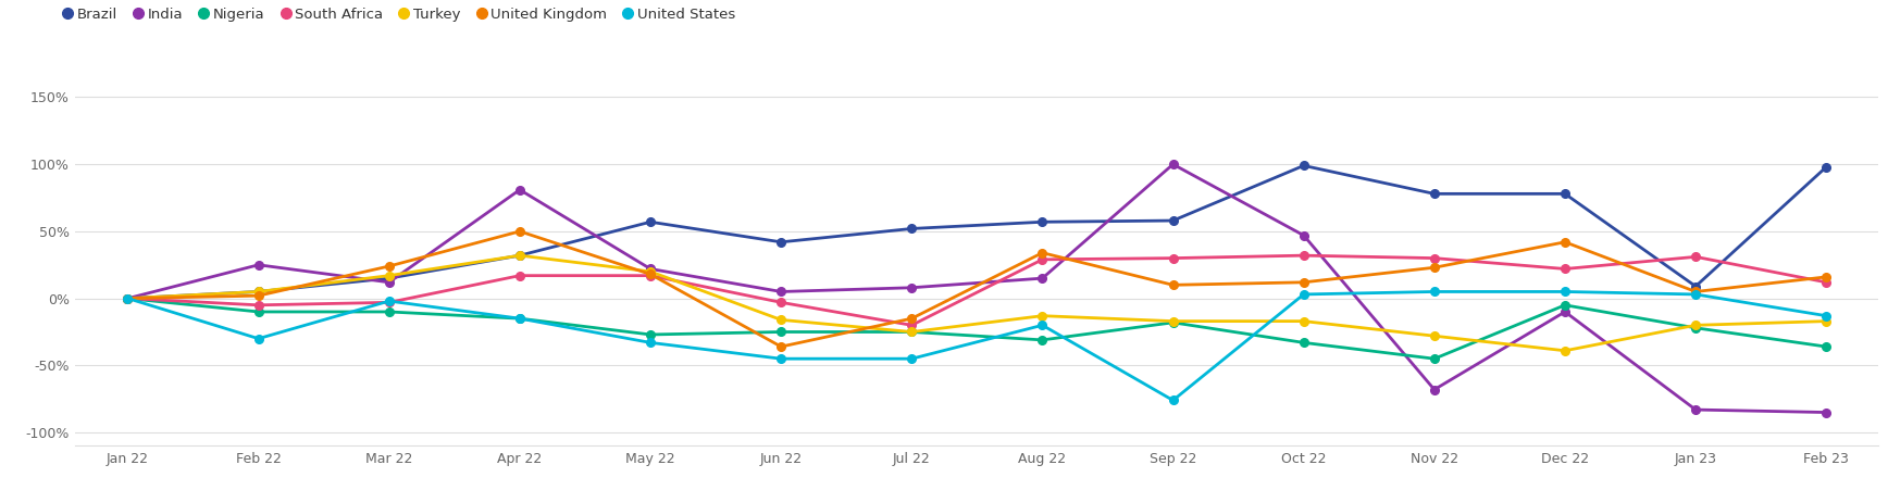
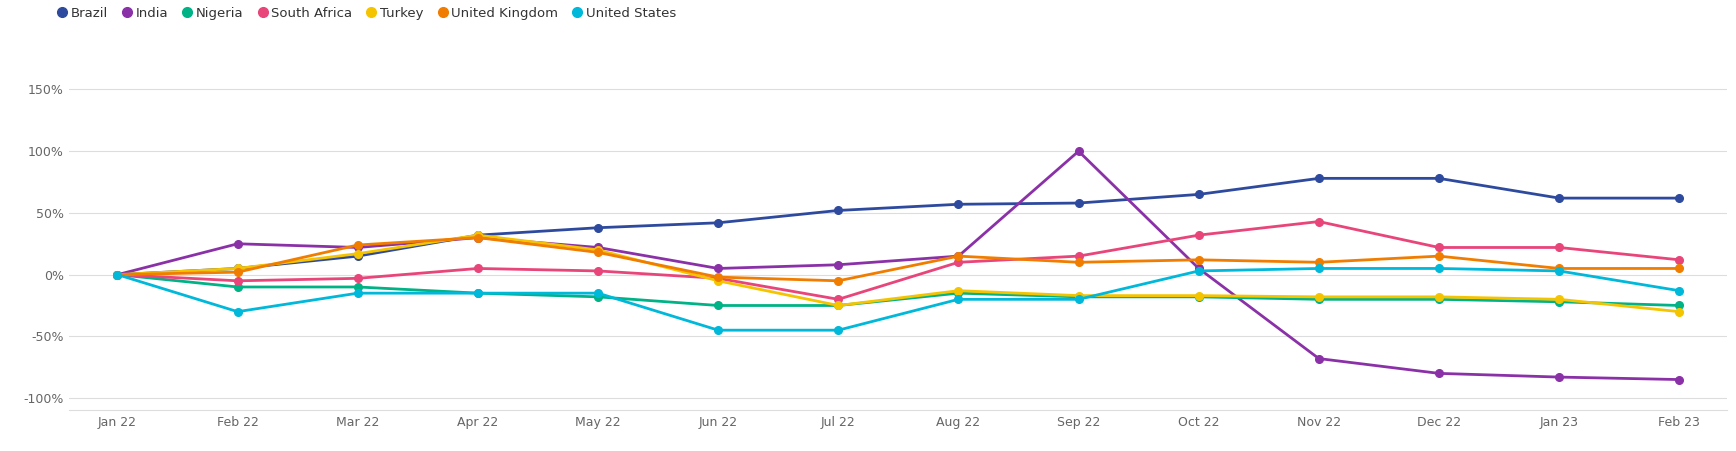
India/Mar 22: 12% -> 22%
United States/Mar 22: -2% -> -15%
India/Apr 22: 81% -> 30%
South Africa/Apr 22: 17% -> 5%
United Kingdom/Apr 22: 50% -> 30%
Brazil/May 22: 57% -> 38%
Nigeria/May 22: -27% -> -18%
South Africa/May 22: 17% -> 3%
United States/May 22: -33% -> -15%
Turkey/Jun 22: -16% -> -5%
United Kingdom/Jun 22: -36% -> -2%
United Kingdom/Jul 22: -15% -> -5%
Nigeria/Aug 22: -31% -> -15%
South Africa/Aug 22: 29% -> 10%
United Kingdom/Aug 22: 34% -> 15%
South Africa/Sep 22: 30% -> 15%
United States/Sep 22: -76% -> -20%
Brazil/Oct 22: 99% -> 65%
India/Oct 22: 47% -> 5%
Nigeria/Oct 22: -33% -> -18%
Nigeria/Nov 22: -45% -> -20%
South Africa/Nov 22: 30% -> 43%
Turkey/Nov 22: -28% -> -18%
United Kingdom/Nov 22: 23% -> 10%
India/Dec 22: -10% -> -80%
Nigeria/Dec 22: -5% -> -20%
Turkey/Dec 22: -39% -> -18%
United Kingdom/Dec 22: 42% -> 15%
Brazil/Jan 23: 9% -> 62%
South Africa/Jan 23: 31% -> 22%
Brazil/Feb 23: 98% -> 62%
Nigeria/Feb 23: -36% -> -25%
Turkey/Feb 23: -17% -> -30%
United Kingdom/Feb 23: 16% -> 5%
